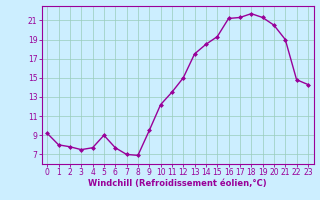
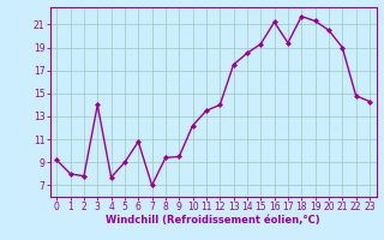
3: 7.5 -> 14.0
6: 7.7 -> 10.8
8: 6.9 -> 9.4
12: 15.0 -> 14.0
17: 21.3 -> 19.4
